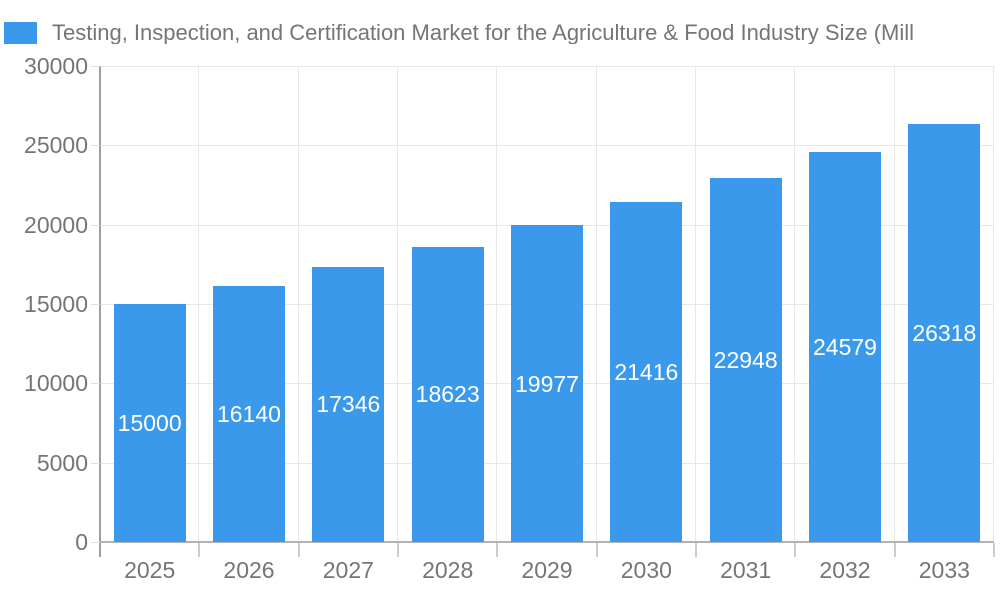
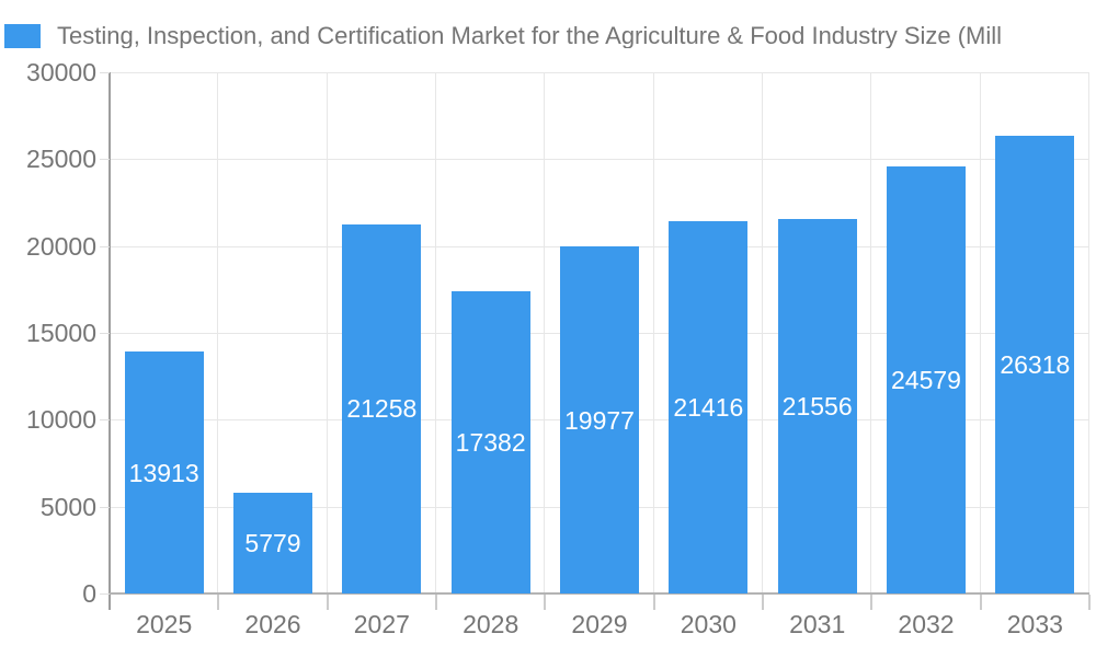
2025: 15000 -> 13913
2026: 16140 -> 5779
2027: 17346 -> 21258
2028: 18623 -> 17382
2031: 22948 -> 21556
